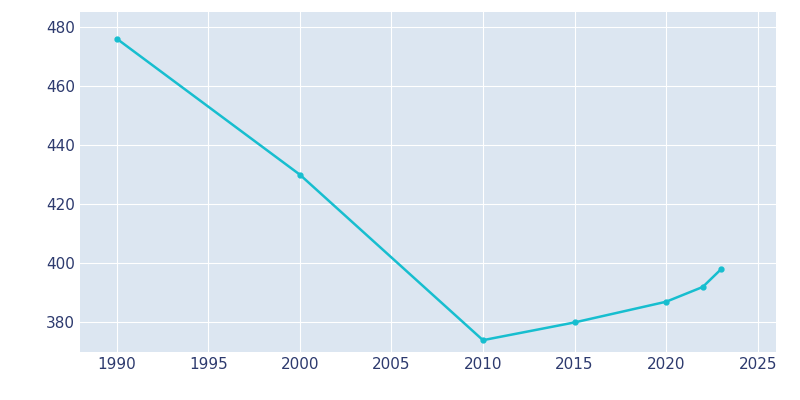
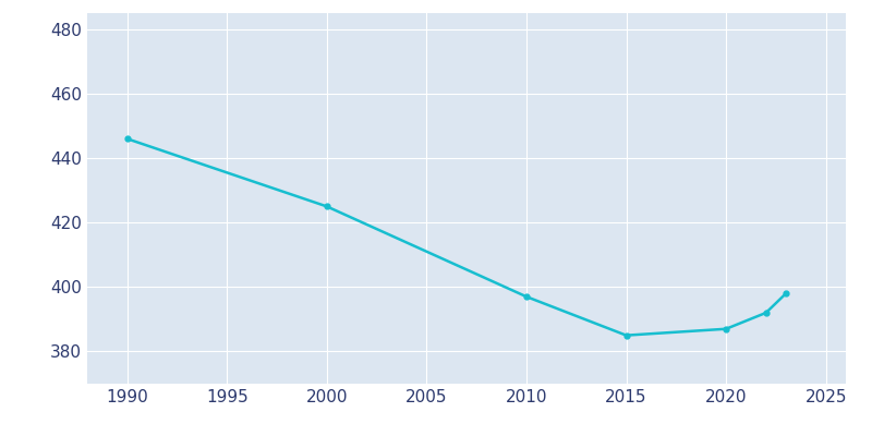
1990: 476 -> 446
2000: 430 -> 425
2010: 374 -> 397
2015: 380 -> 385
